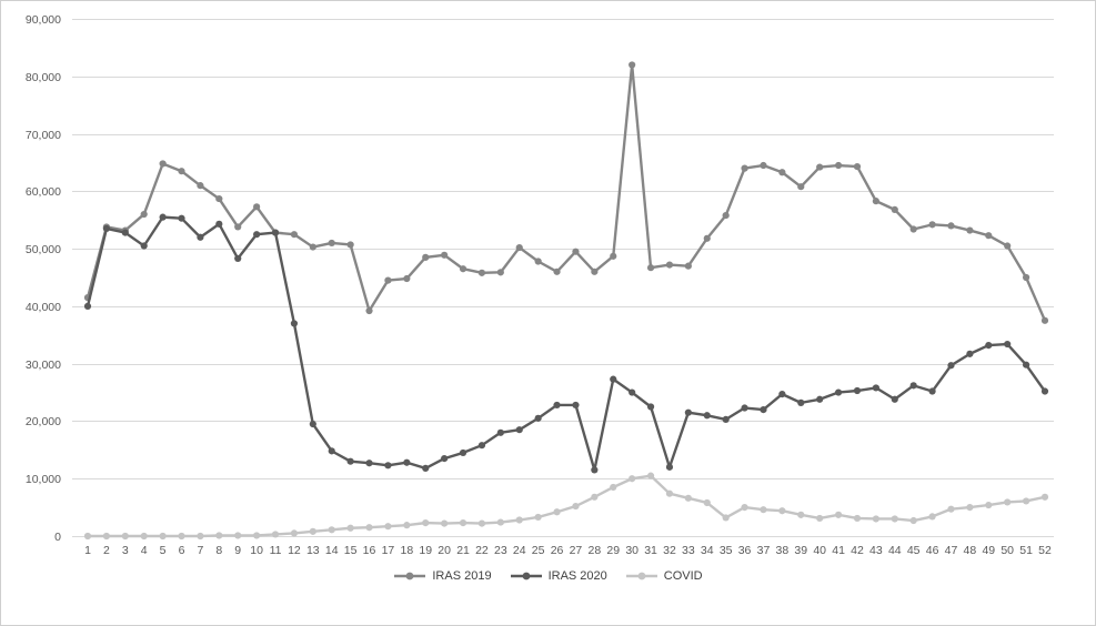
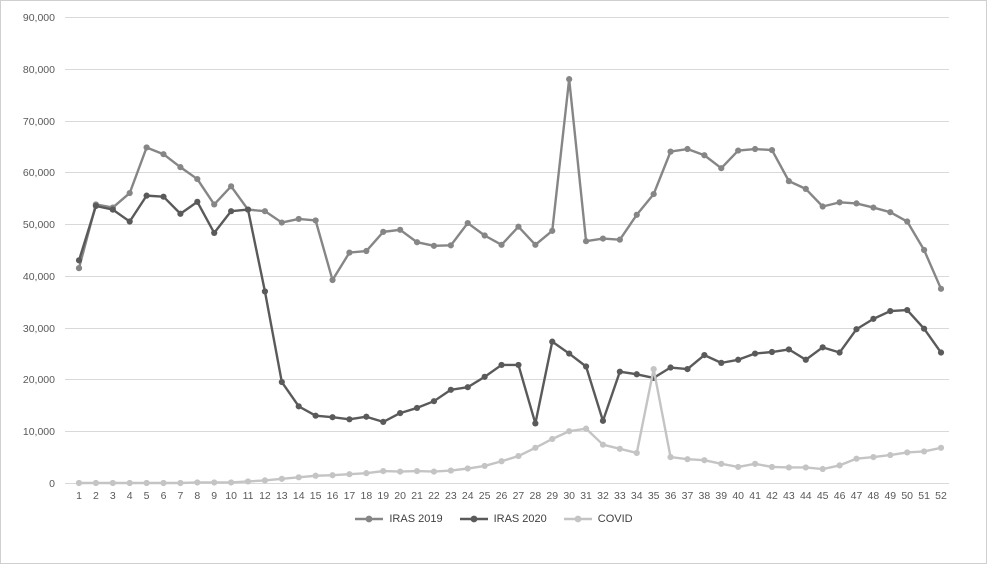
IRAS 2020/1: 40000 -> 43000
IRAS 2019/30: 82000 -> 78000
COVID/35: 3000 -> 22000
